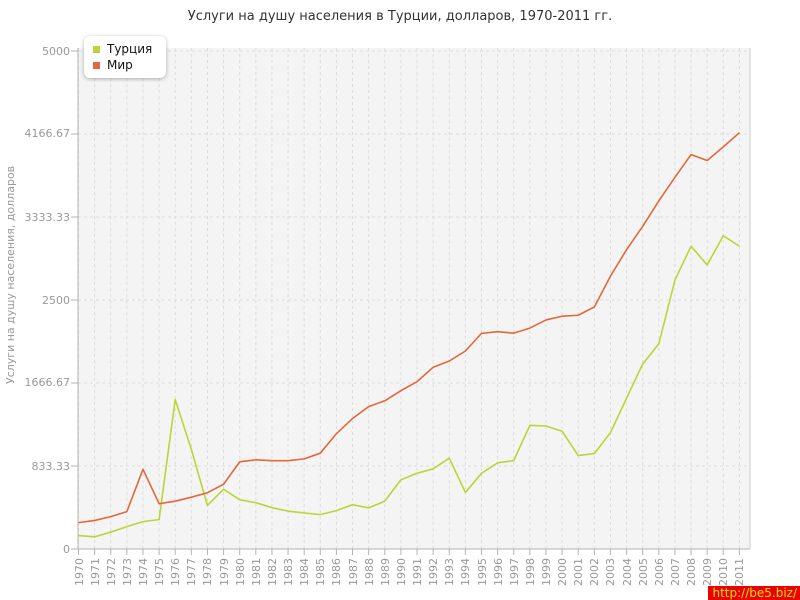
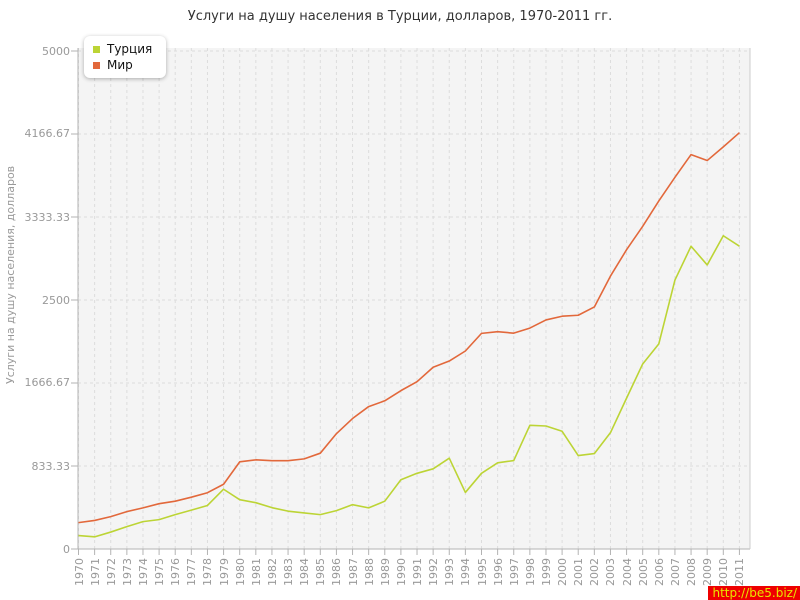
Мир/1974: 800 -> 400
Турция/1976: 1500 -> 300
Турция/1977: 1000 -> 400
